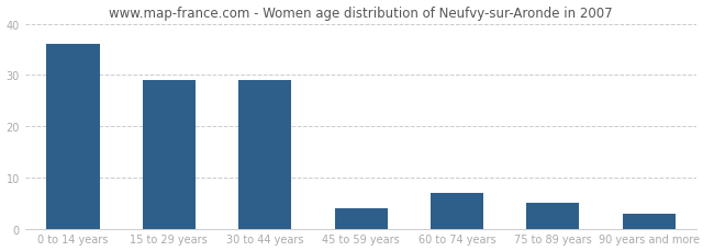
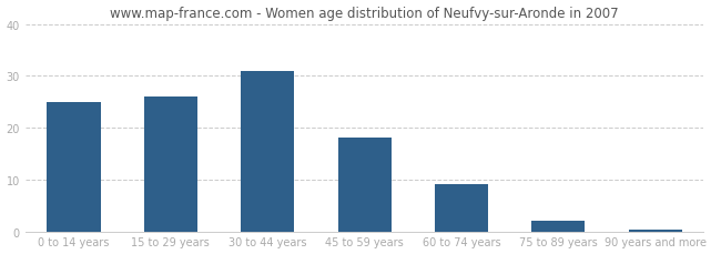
0 to 14 years: 36.0 -> 25.0
15 to 29 years: 29.0 -> 26.0
30 to 44 years: 29.0 -> 31.0
45 to 59 years: 4.0 -> 18.0
60 to 74 years: 7.0 -> 9.0
75 to 89 years: 5.0 -> 2.0
90 years and more: 3.0 -> 0.4
